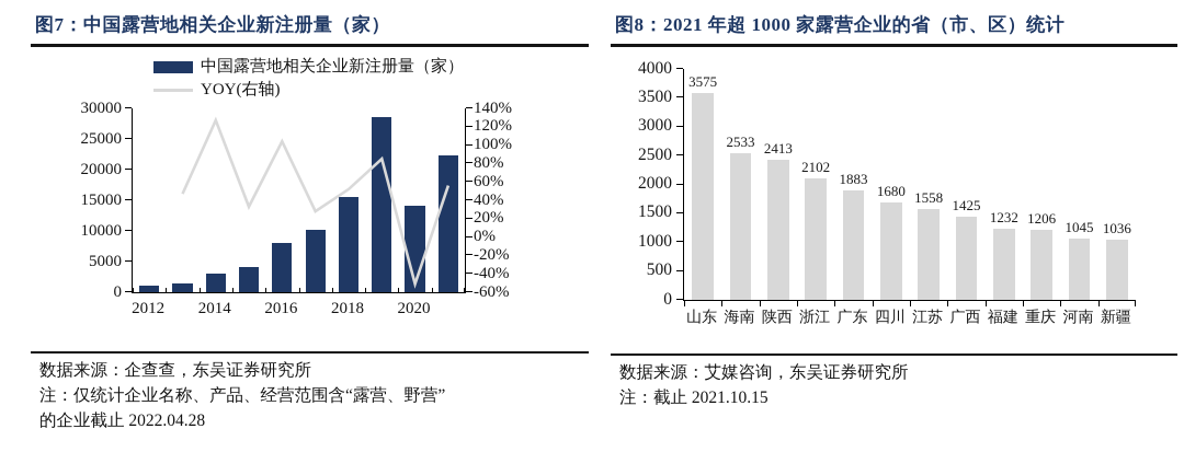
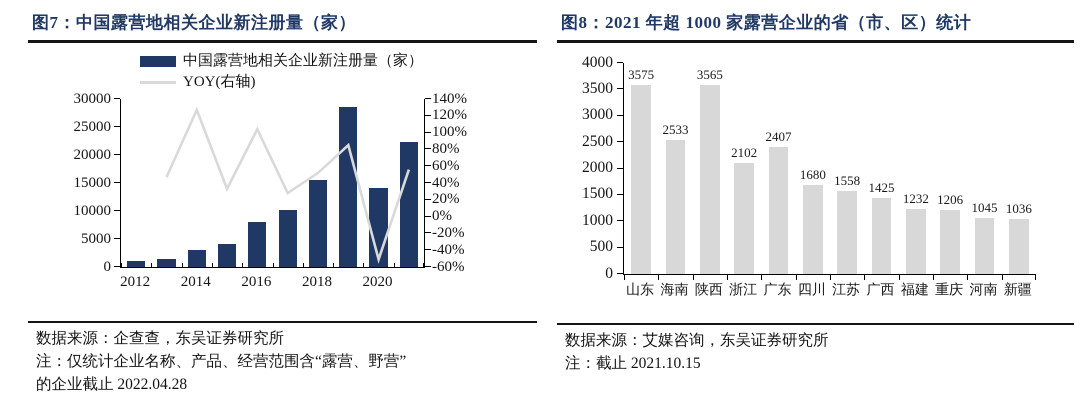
图8：2021 年超 1000 家露营企业的省（市、区）统计/陕西: 2413 -> 3565
图8：2021 年超 1000 家露营企业的省（市、区）统计/广东: 1883 -> 2407
